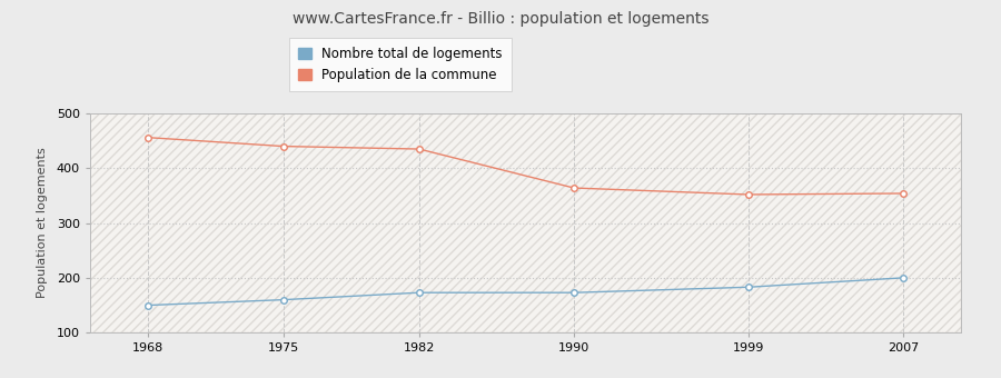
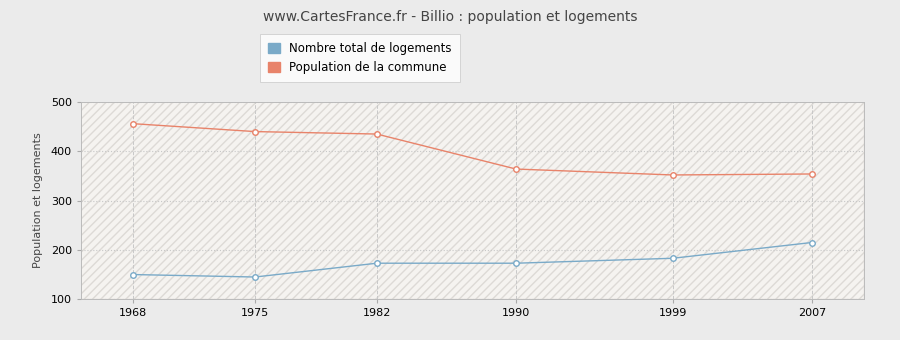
Nombre total de logements/1975: 160 -> 145
Nombre total de logements/2007: 200 -> 215
